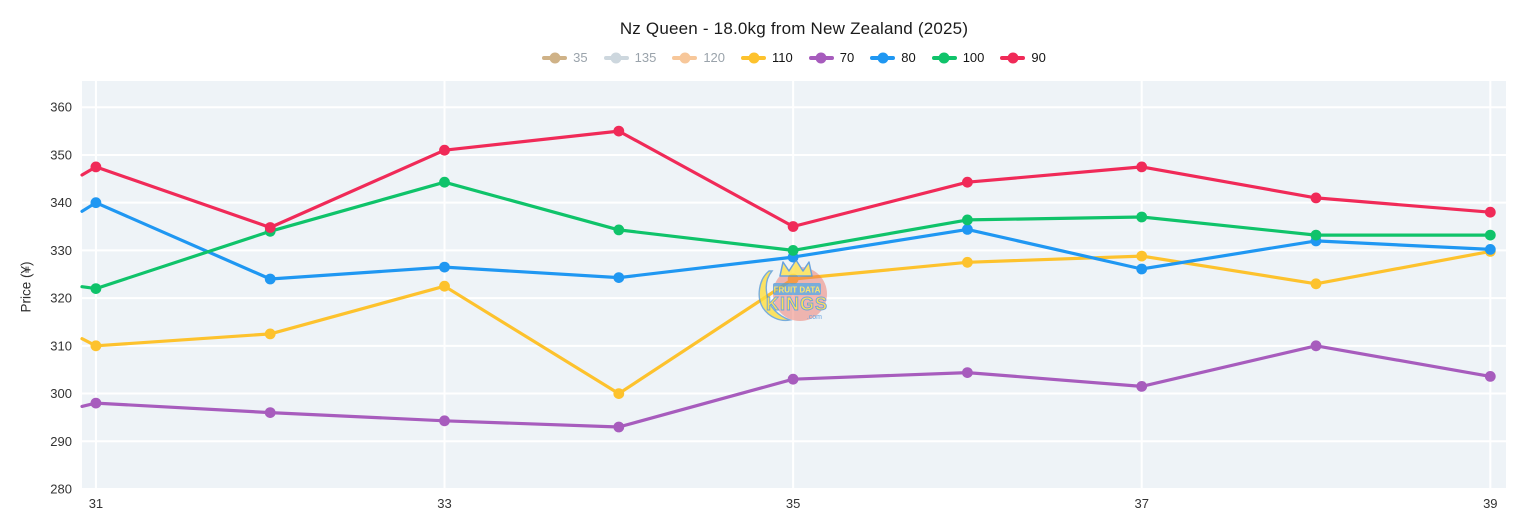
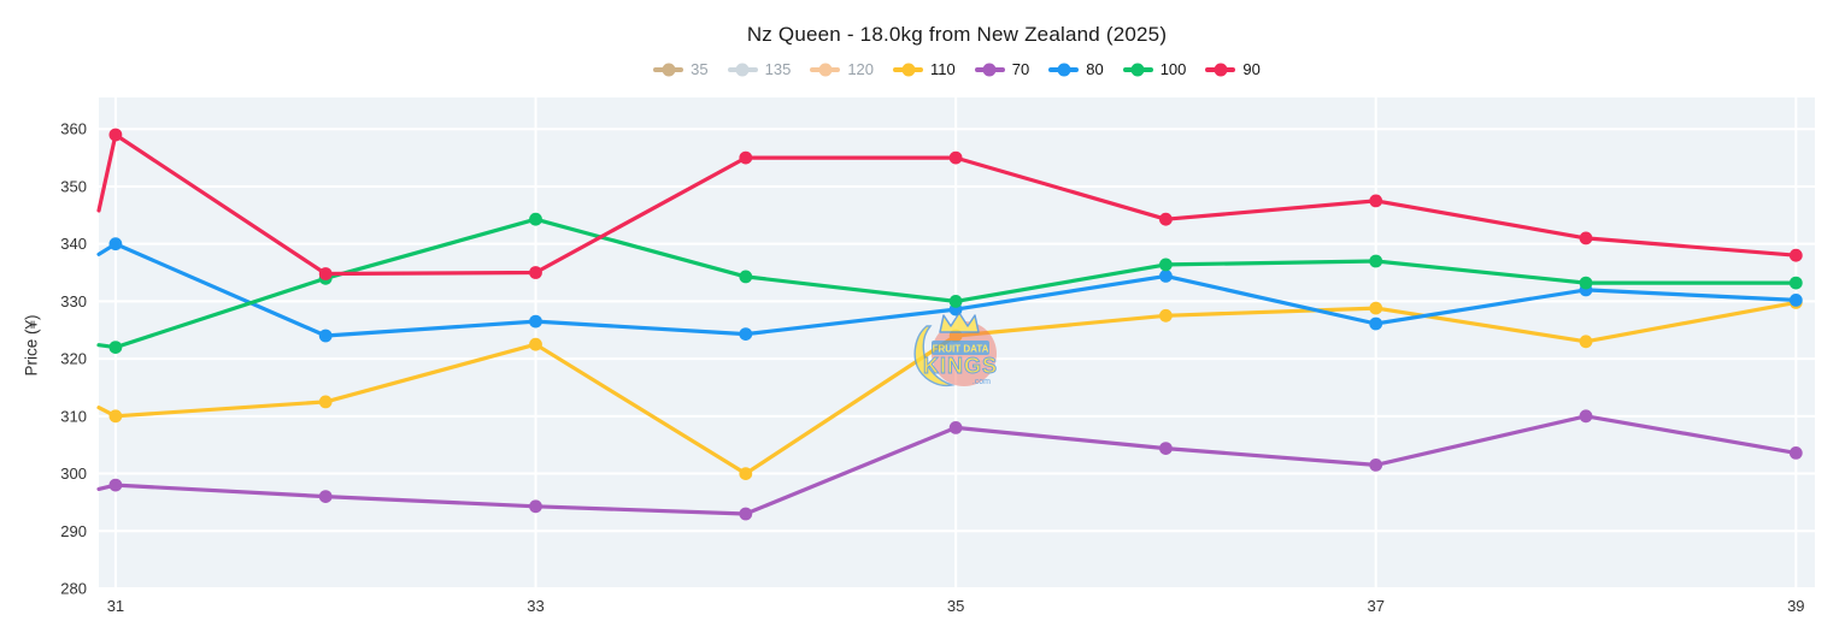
90/31: 348 -> 359
90/33: 351 -> 335
70/35: 303 -> 308
90/35: 335 -> 355
